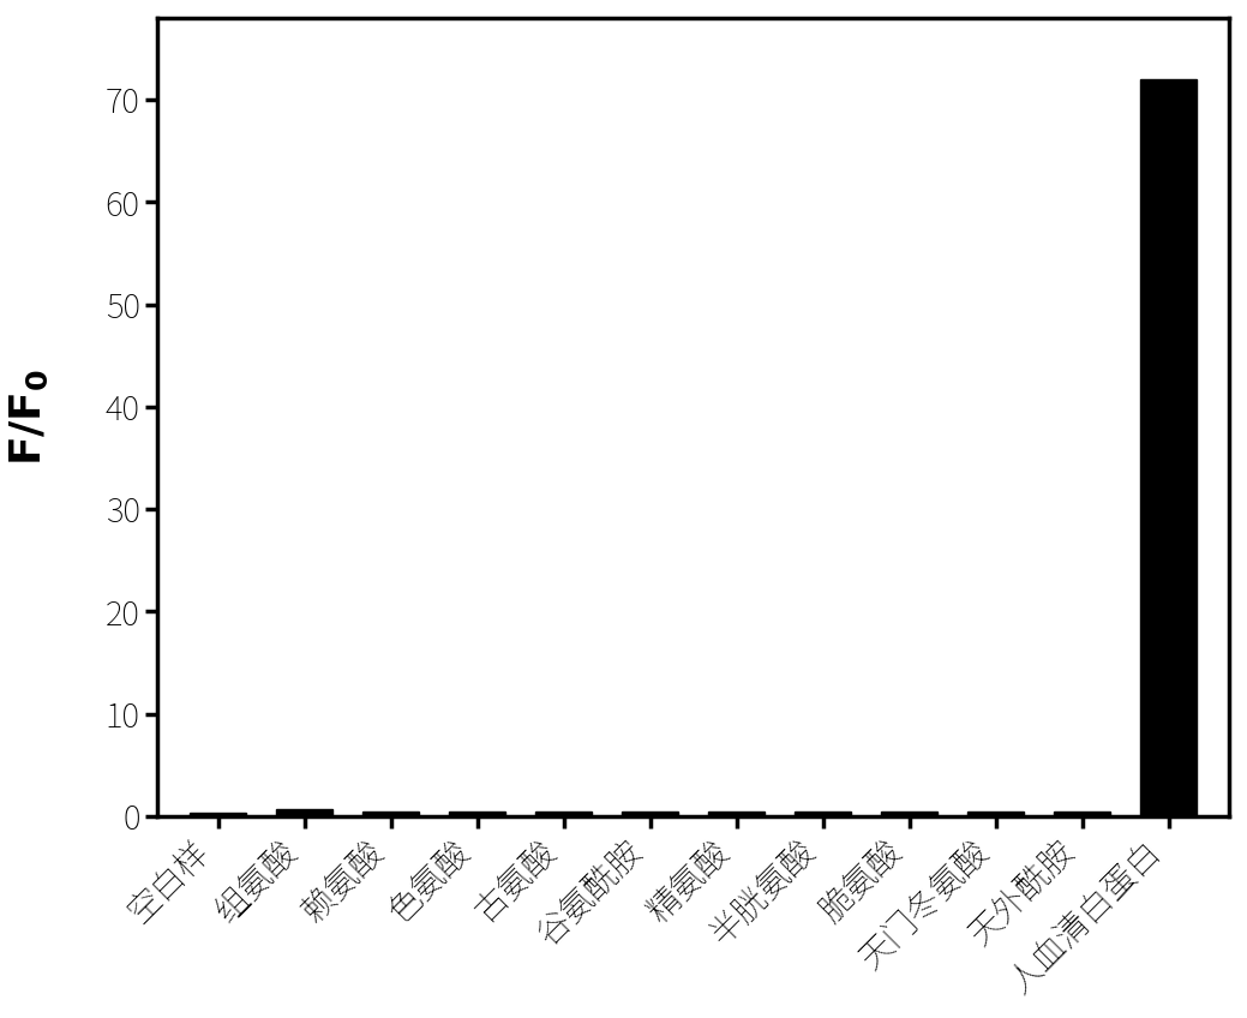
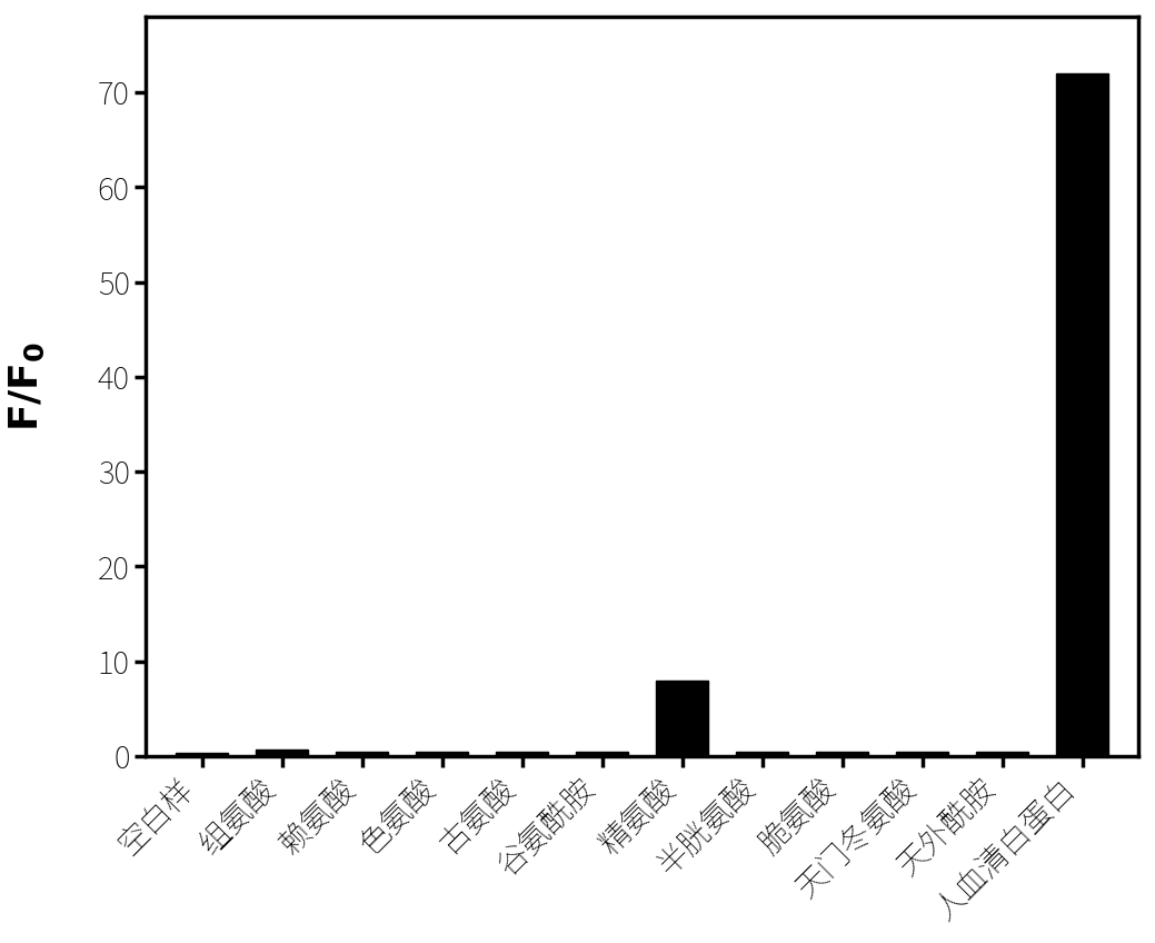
精氨酸: 0.4 -> 8.0
